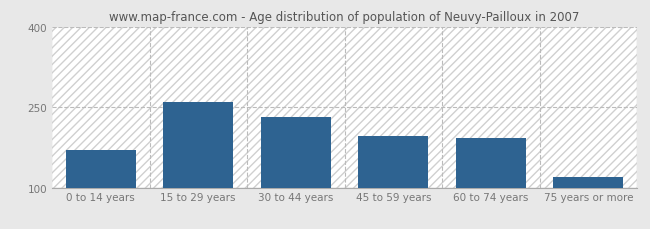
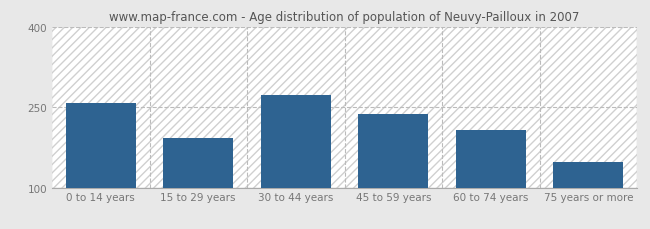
0 to 14 years: 170 -> 258
15 to 29 years: 260 -> 192
30 to 44 years: 232 -> 272
45 to 59 years: 196 -> 237
60 to 74 years: 192 -> 208
75 years or more: 120 -> 148
